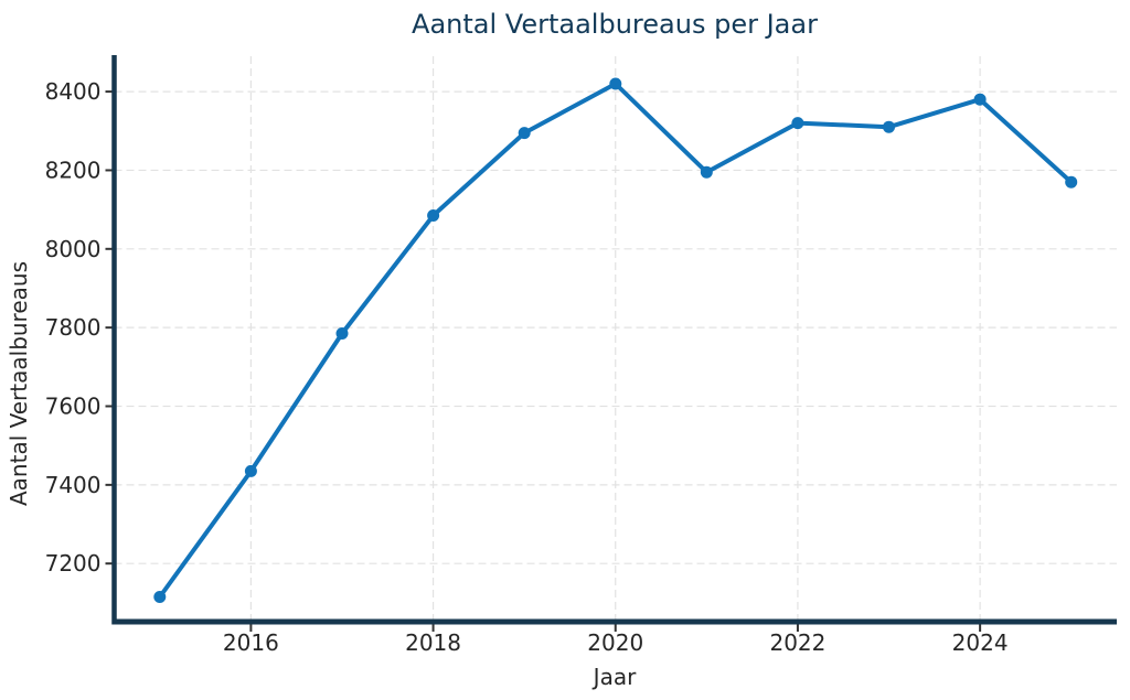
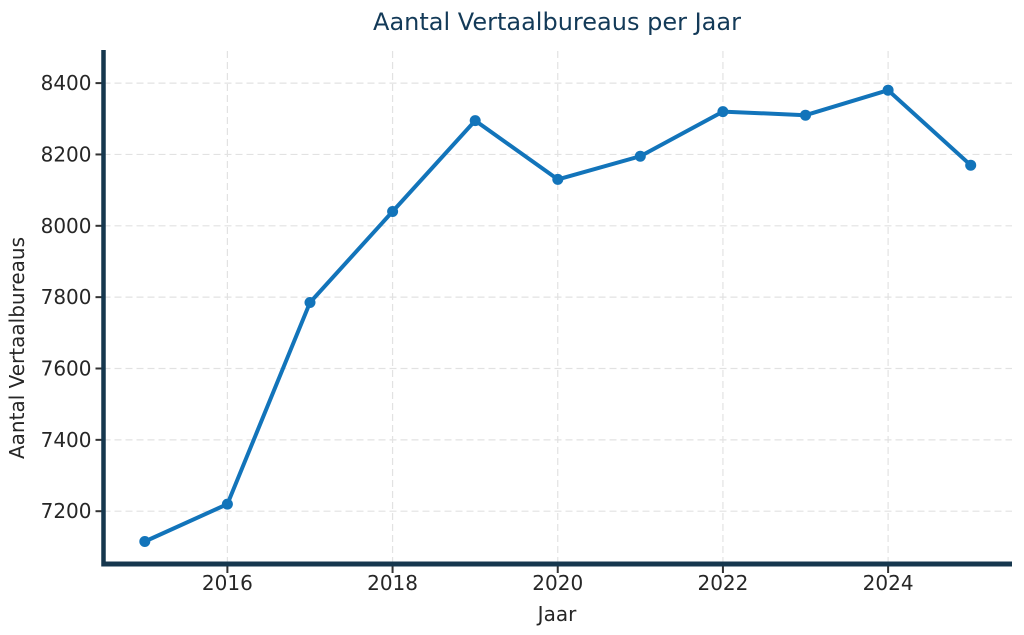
2016: 7440 -> 7220
2018: 8080 -> 8040
2020: 8420 -> 8130
